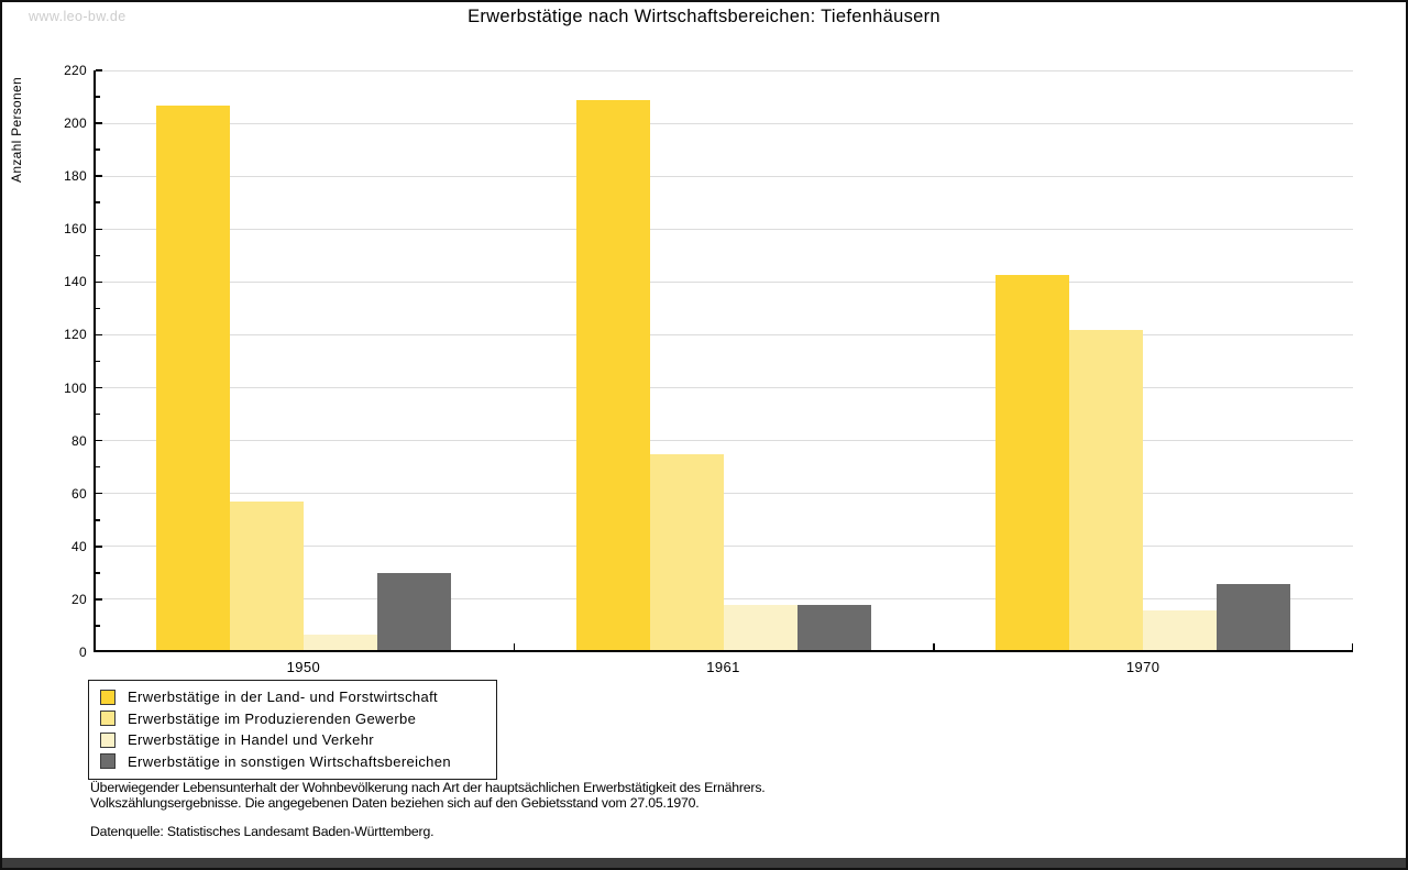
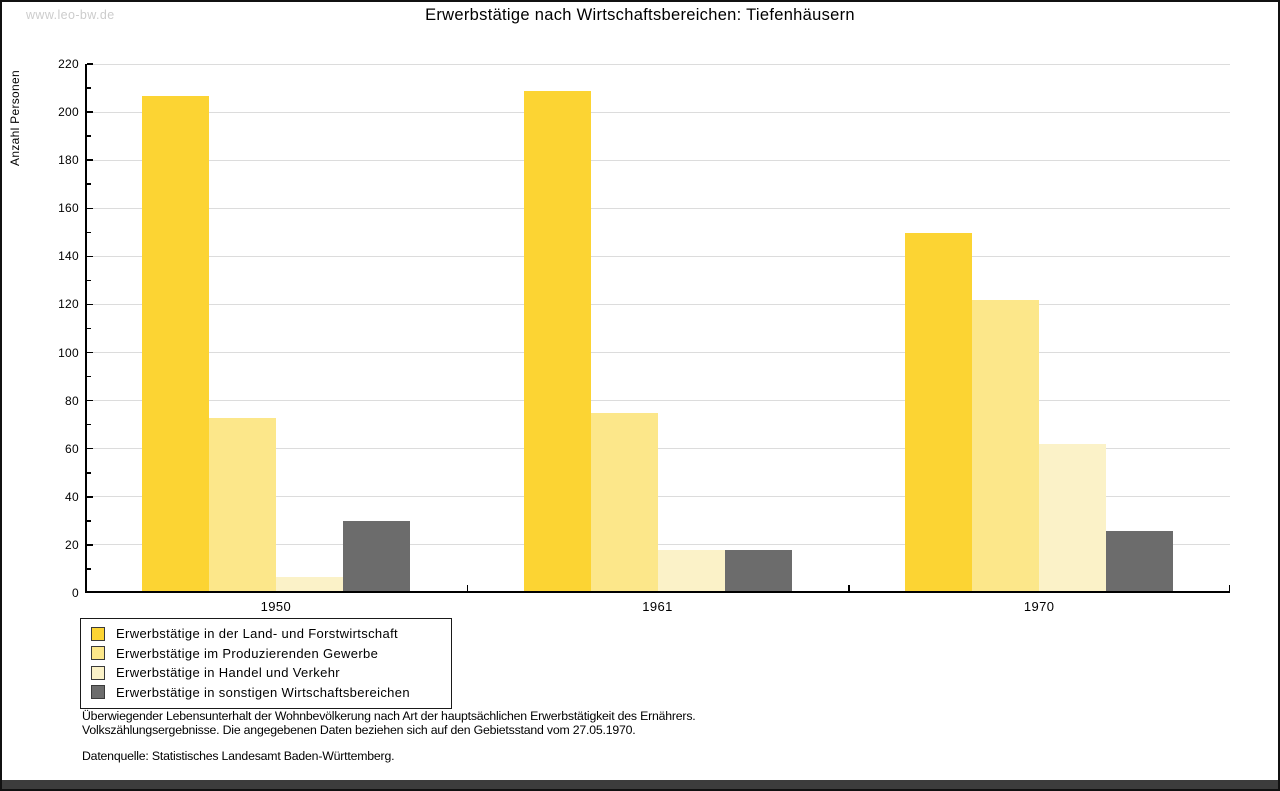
Erwerbstätige im Produzierenden Gewerbe/1950: 56 -> 72
Erwerbstätige in der Land- und Forstwirtschaft/1970: 142 -> 149
Erwerbstätige in Handel und Verkehr/1970: 15 -> 61
